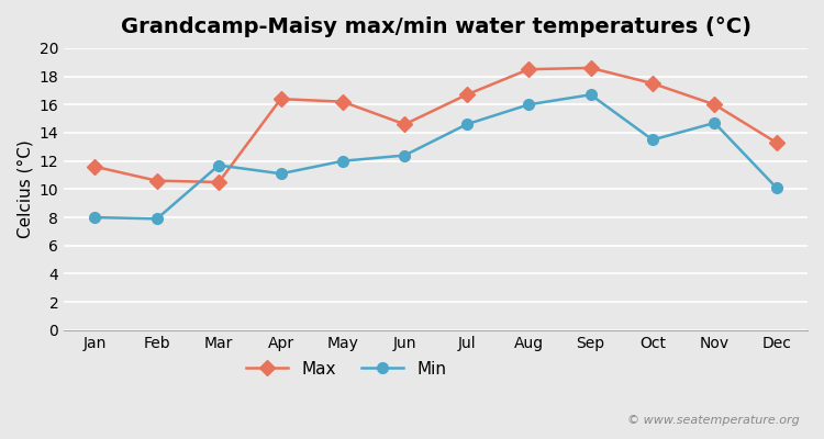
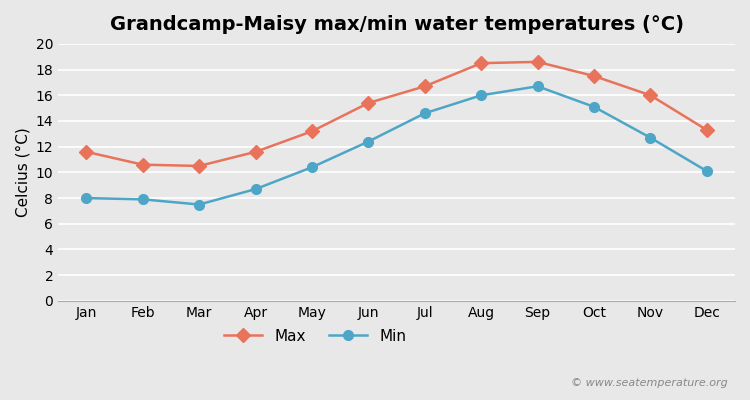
Min/Mar: 11.7 -> 7.5
Max/Apr: 16.4 -> 11.6
Min/Apr: 11.1 -> 8.7
Max/May: 16.2 -> 13.2
Min/May: 12.0 -> 10.4
Max/Jun: 14.6 -> 15.4
Min/Oct: 13.5 -> 15.1
Min/Nov: 14.7 -> 12.7
